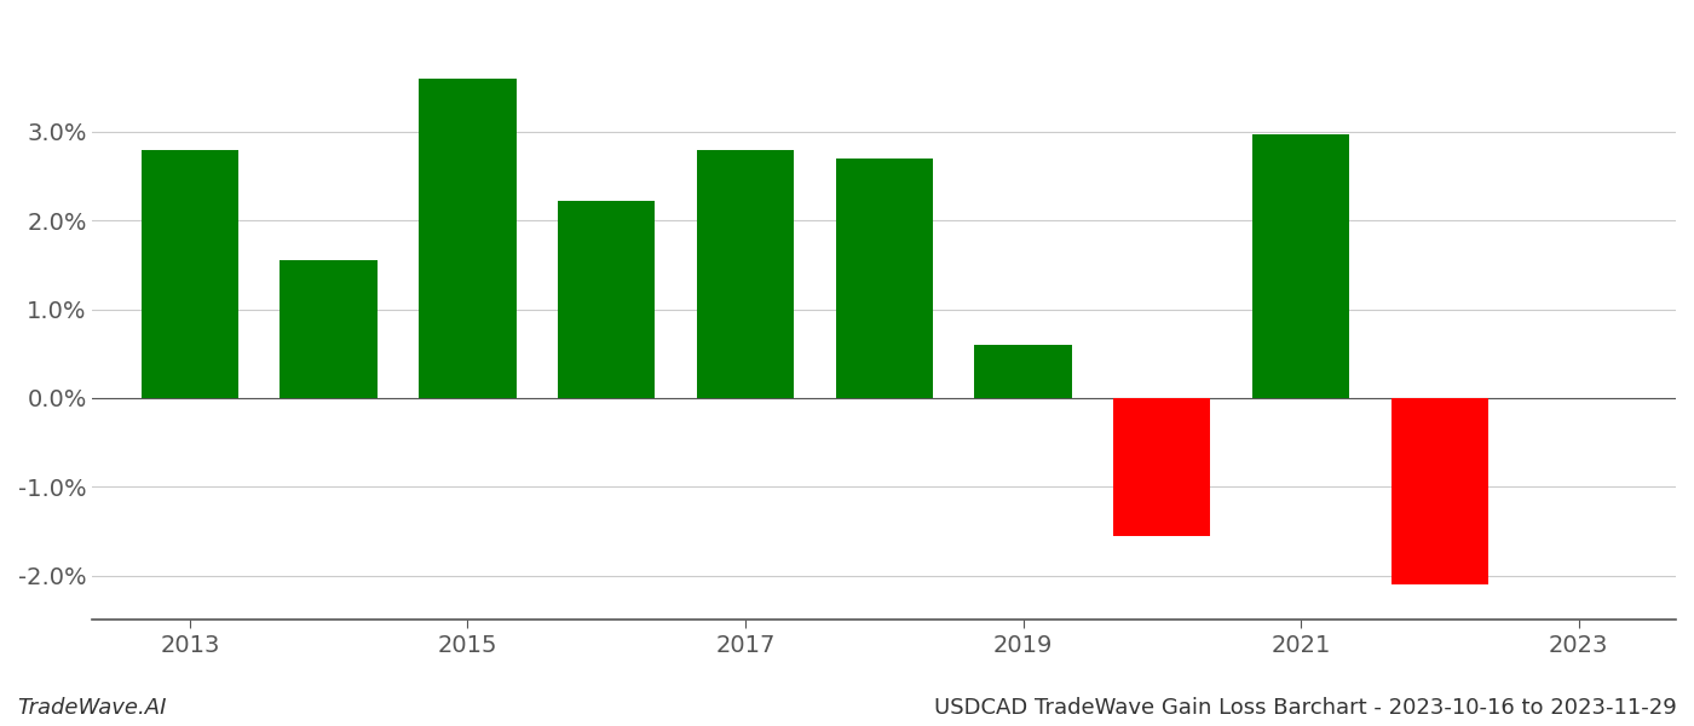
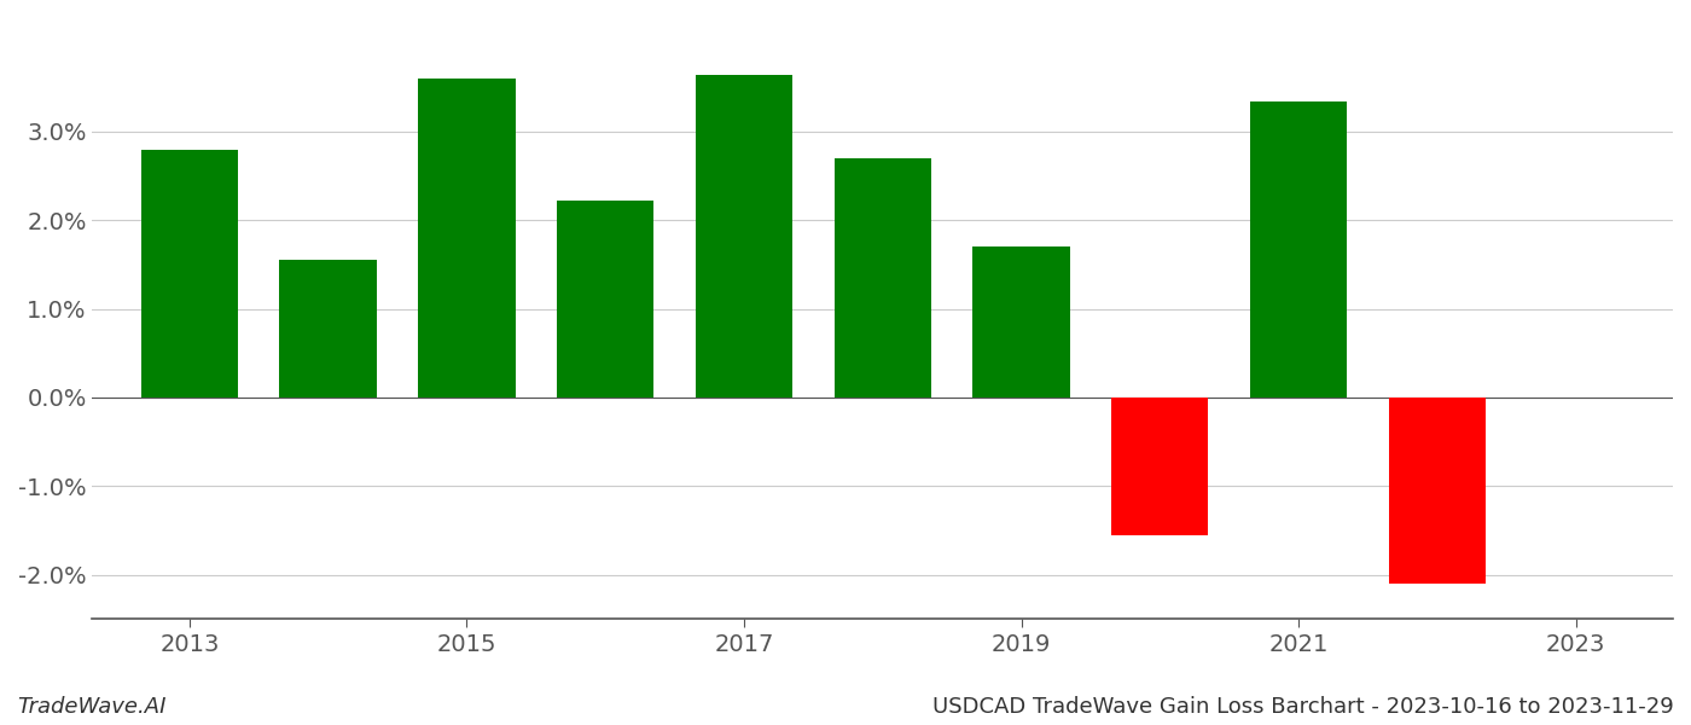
2017: 2.80% -> 3.64%
2019: 0.60% -> 1.70%
2021: 2.97% -> 3.34%
